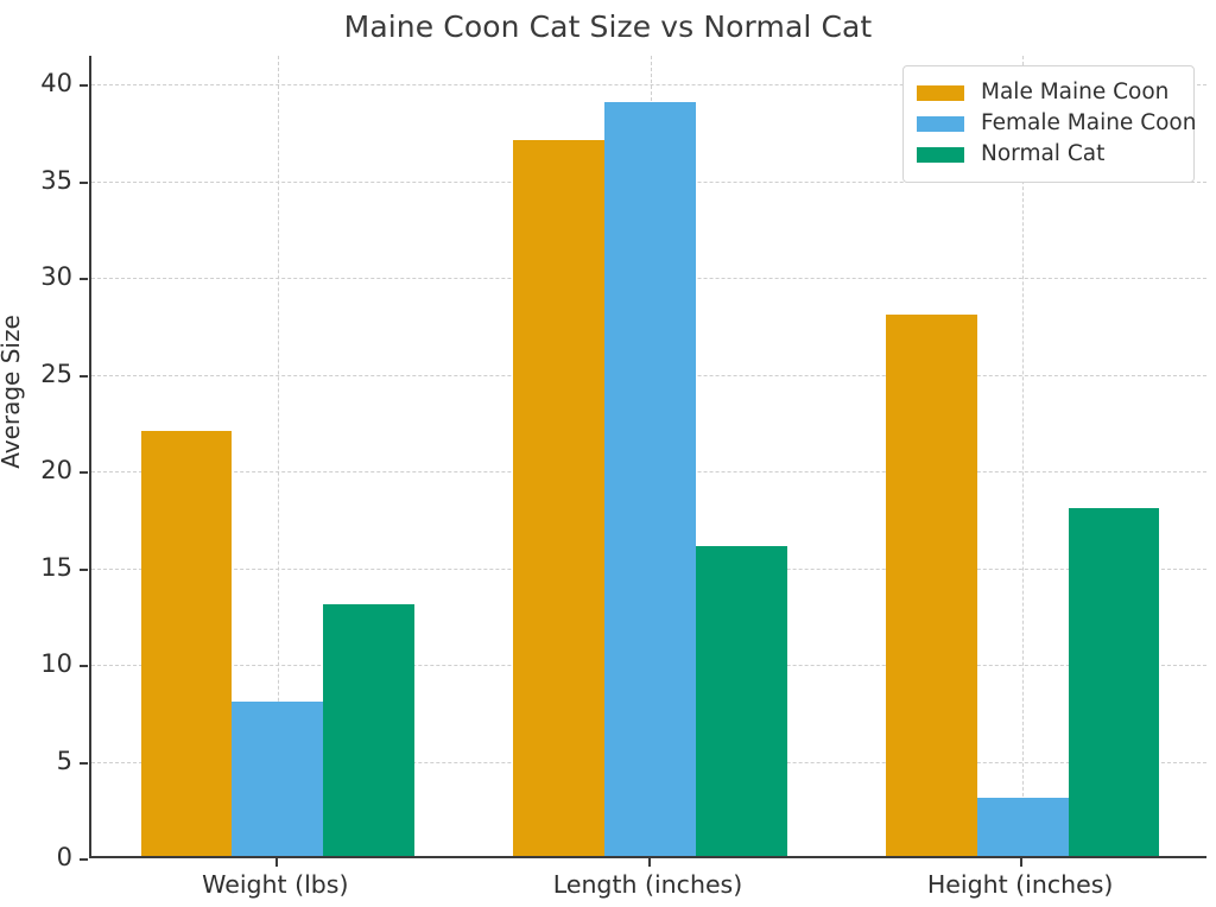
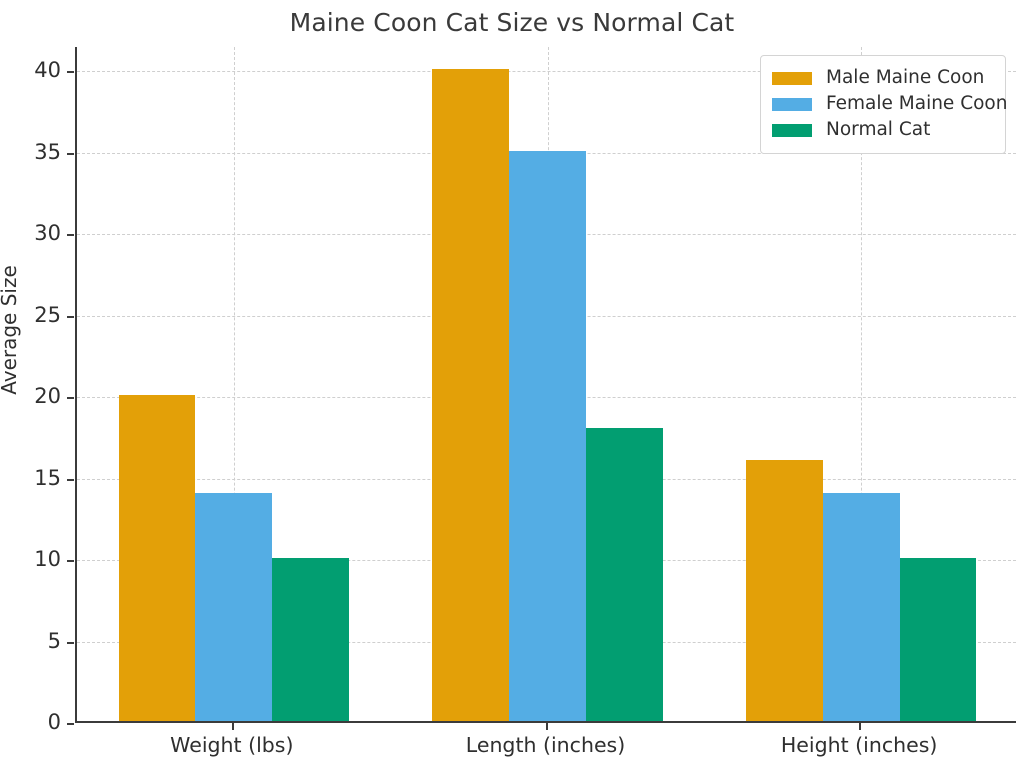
Male Maine Coon/Weight (lbs): 22 -> 20
Female Maine Coon/Weight (lbs): 8 -> 14
Normal Cat/Weight (lbs): 13 -> 10
Male Maine Coon/Length (inches): 37 -> 40
Female Maine Coon/Length (inches): 39 -> 35
Normal Cat/Length (inches): 16 -> 18
Male Maine Coon/Height (inches): 28 -> 16
Female Maine Coon/Height (inches): 3 -> 14
Normal Cat/Height (inches): 18 -> 10
